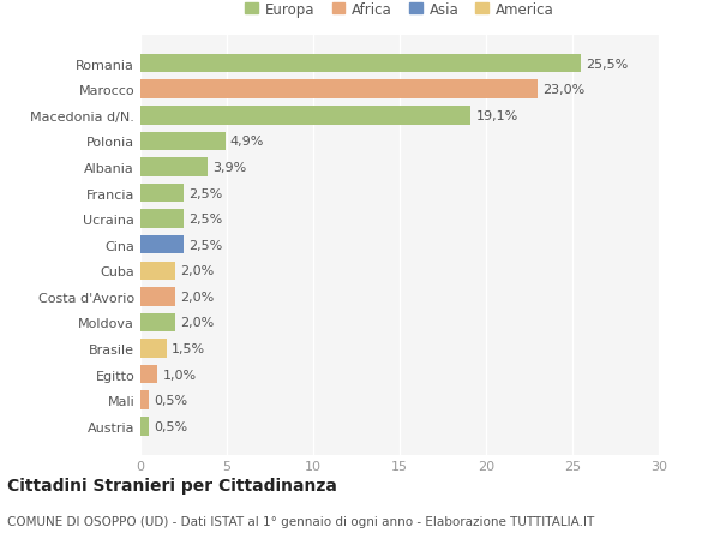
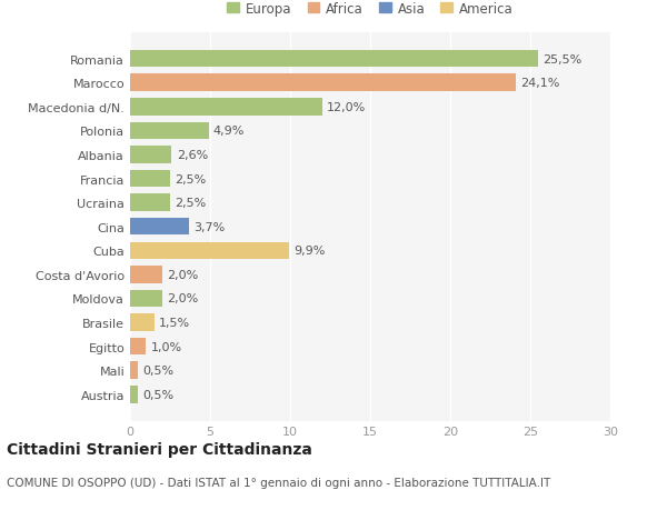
Marocco: 23,0% -> 24,1%
Macedonia d/N.: 19,1% -> 12,0%
Albania: 3,9% -> 2,6%
Cina: 2,5% -> 3,7%
Cuba: 2,0% -> 9,9%
